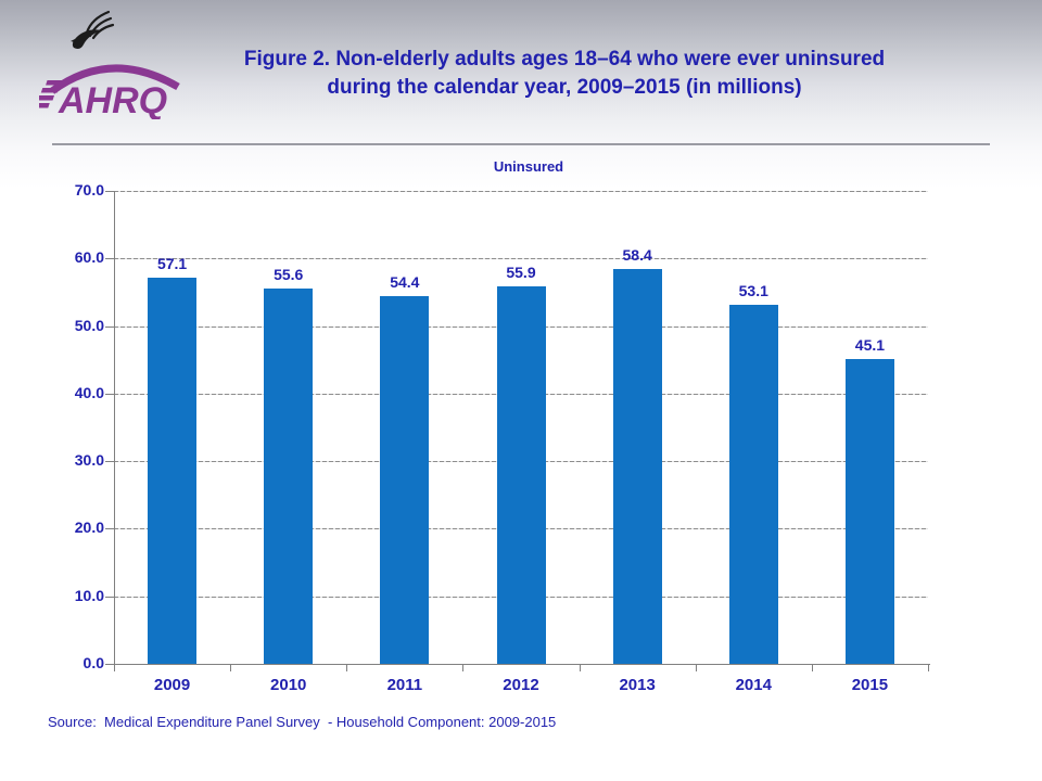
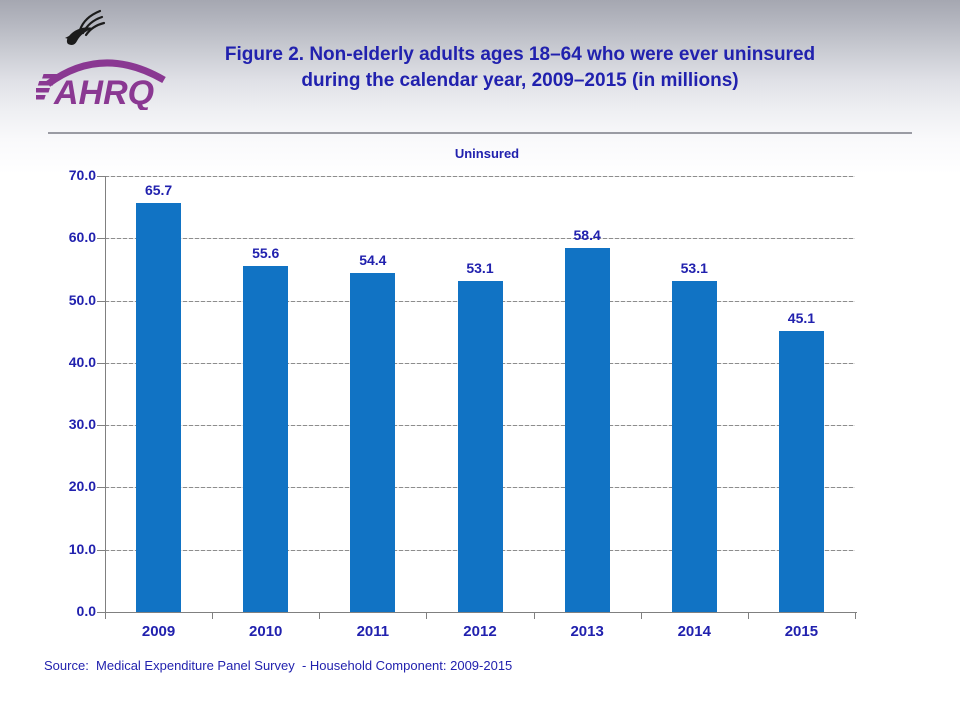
2009: 57.1 -> 65.7
2012: 55.9 -> 53.1
